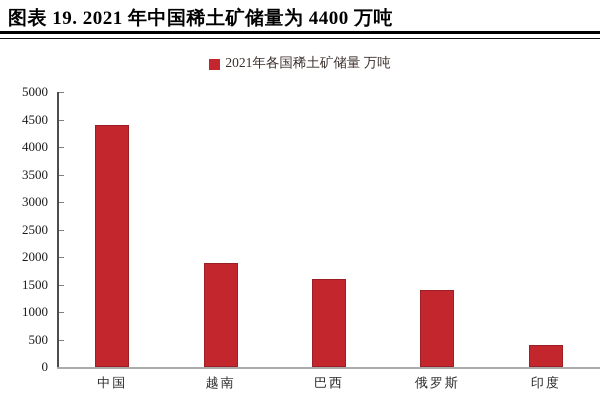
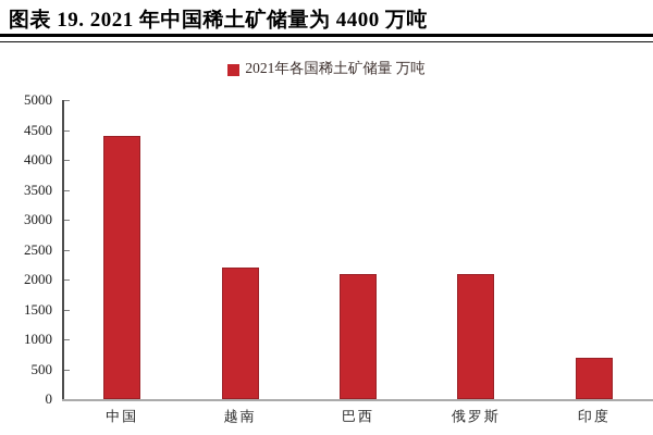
越南: 1900 -> 2200
巴西: 1600 -> 2100
俄罗斯: 1400 -> 2100
印度: 400 -> 700
